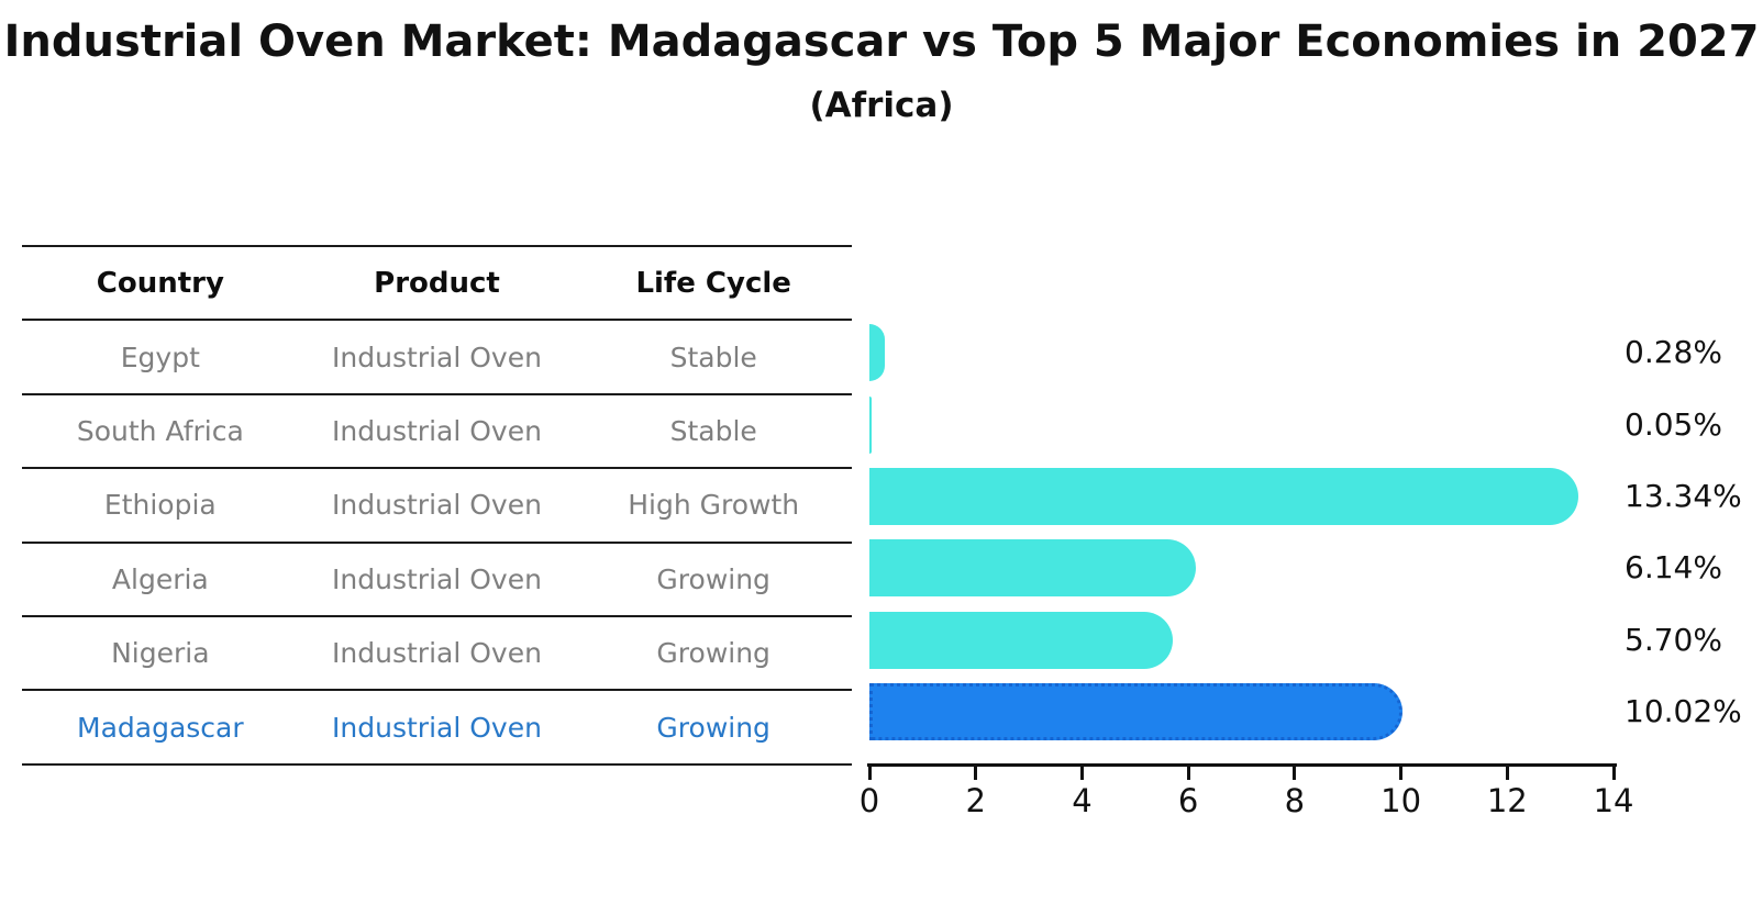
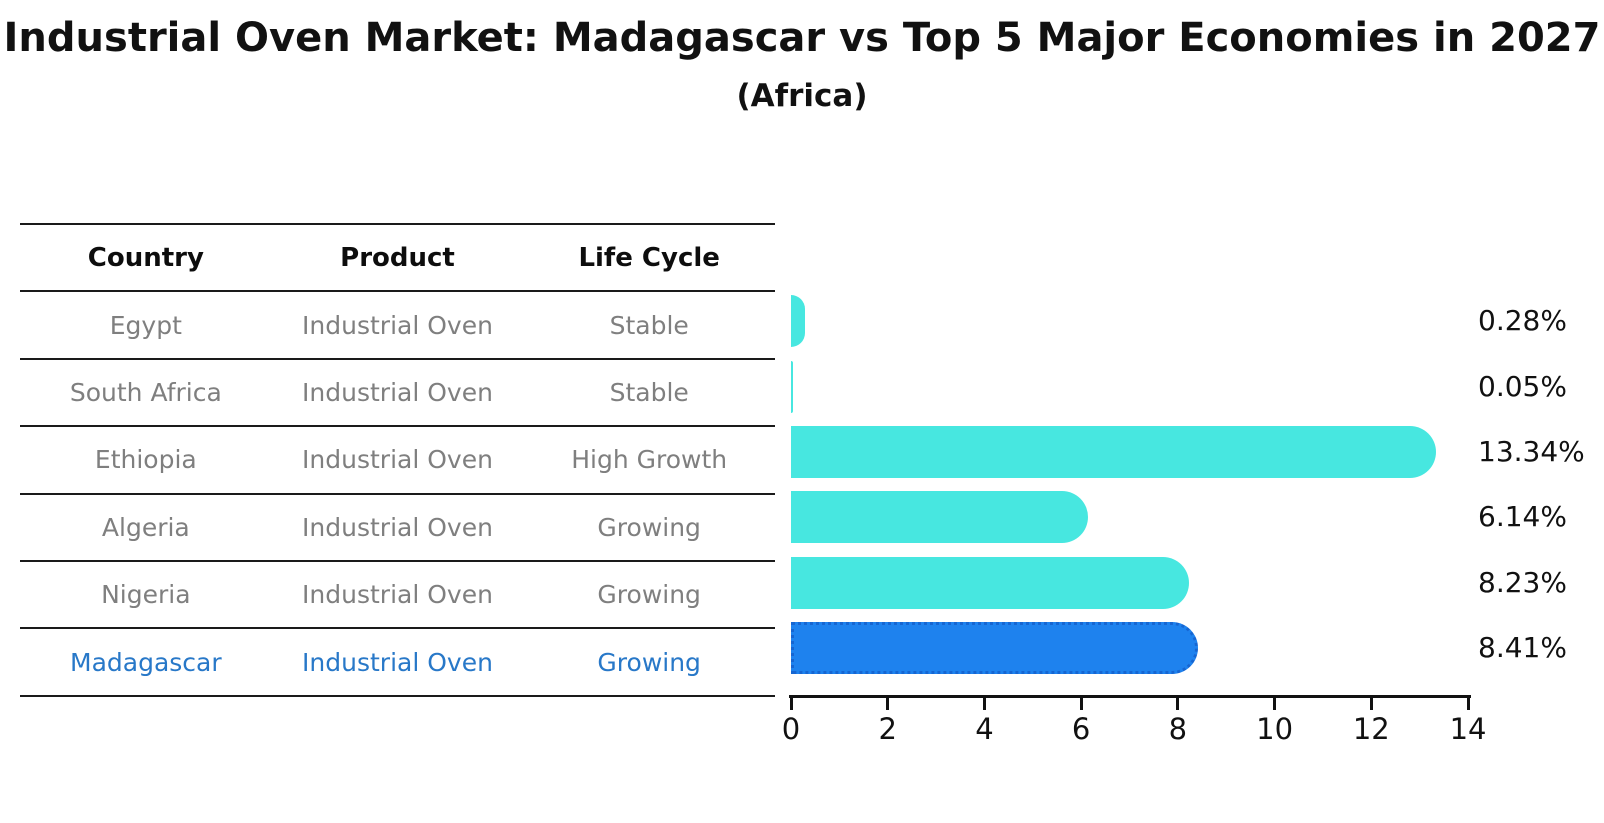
Nigeria: 5.70% -> 8.23%
Madagascar: 10.02% -> 8.41%
